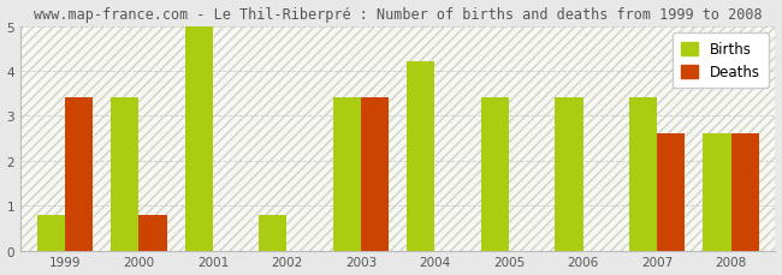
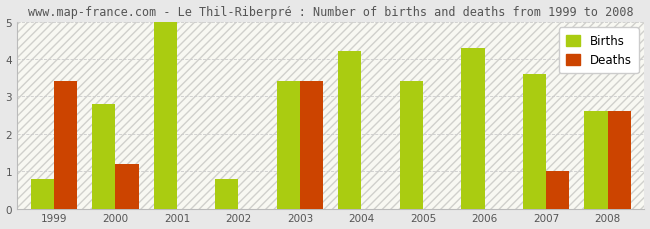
Births/2000: 3.4 -> 2.8
Deaths/2000: 0.8 -> 1.2
Births/2006: 3.4 -> 4.3
Births/2007: 3.4 -> 3.6
Deaths/2007: 2.6 -> 1.0
